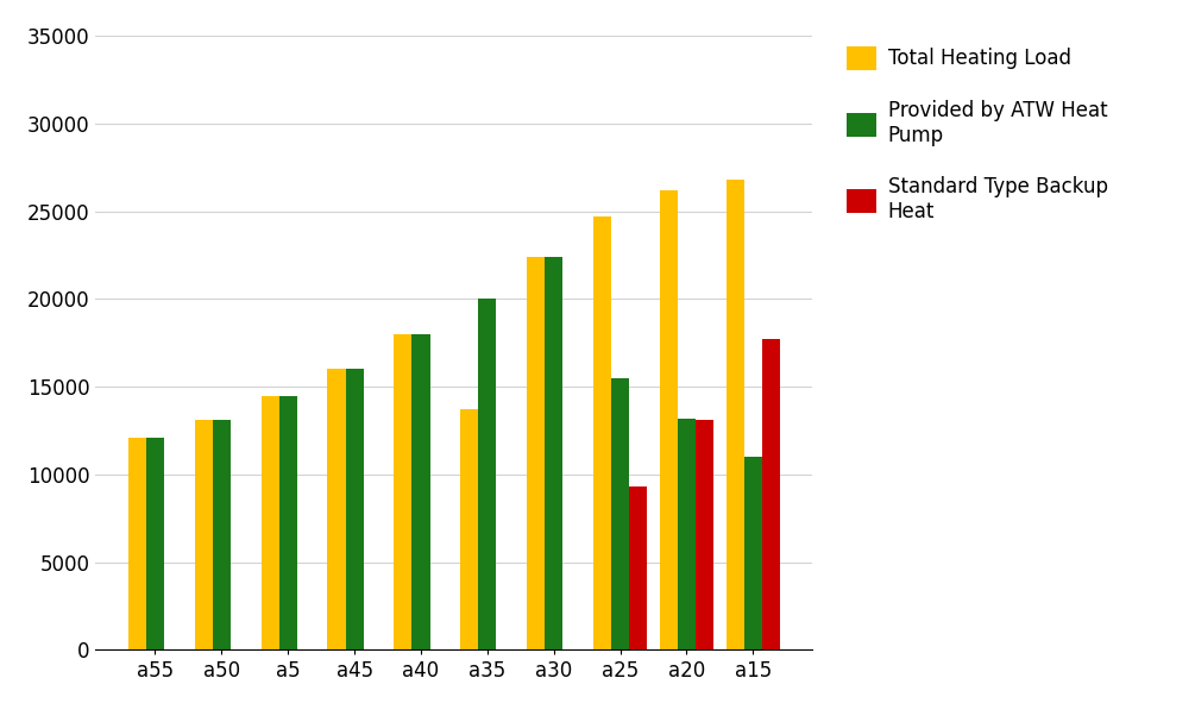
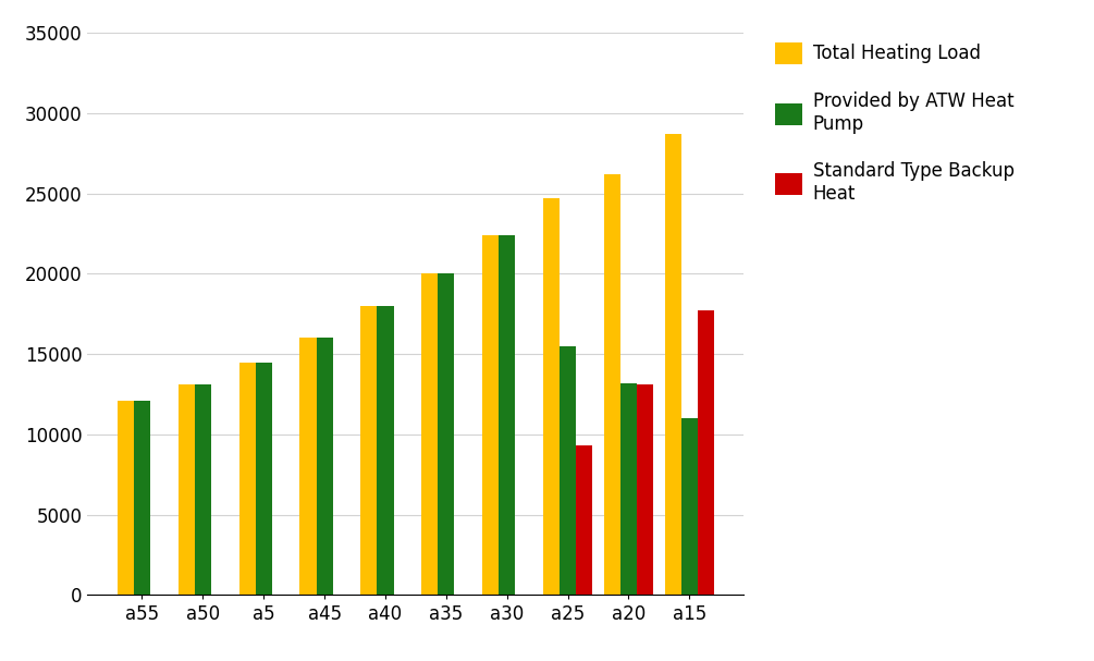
Total Heating Load/a35: 13700 -> 20000
Total Heating Load/a15: 26800 -> 28700
